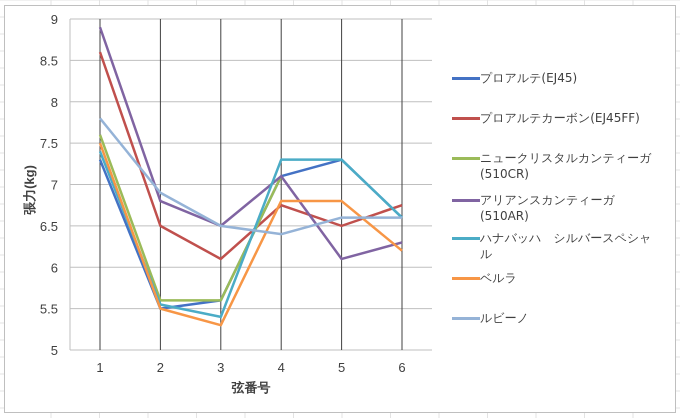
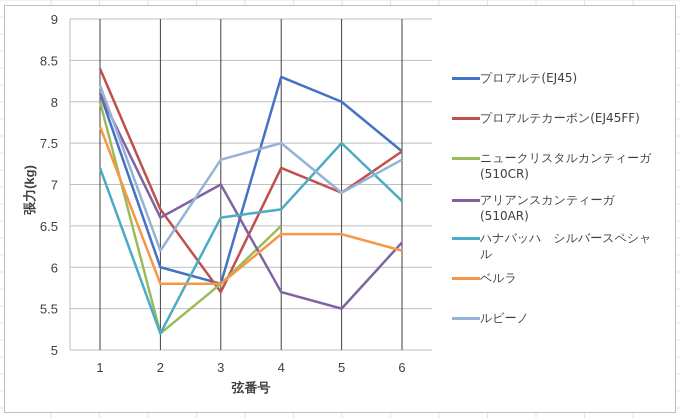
プロアルテ(EJ45)/1: 7.3 -> 8.1
プロアルテカーボン(EJ45FF)/1: 8.6 -> 8.4
ニュークリスタルカンティーガ(510CR)/1: 7.6 -> 8.0
アリアンスカンティーガ(510AR)/1: 8.9 -> 8.1
ハナバッハ シルバースペシャル/1: 7.4 -> 7.2
ベルラ/1: 7.5 -> 7.7
ルビーノ/1: 7.8 -> 8.2
プロアルテ(EJ45)/2: 5.5 -> 6.0
プロアルテカーボン(EJ45FF)/2: 6.5 -> 6.7
ニュークリスタルカンティーガ(510CR)/2: 5.6 -> 5.2
アリアンスカンティーガ(510AR)/2: 6.8 -> 6.6
ハナバッハ シルバースペシャル/2: 5.5 -> 5.2
ベルラ/2: 5.5 -> 5.8
ルビーノ/2: 6.9 -> 6.2
プロアルテ(EJ45)/3: 5.6 -> 5.8
プロアルテカーボン(EJ45FF)/3: 6.1 -> 5.7
ニュークリスタルカンティーガ(510CR)/3: 5.6 -> 5.8
アリアンスカンティーガ(510AR)/3: 6.5 -> 7.0
ハナバッハ シルバースペシャル/3: 5.4 -> 6.6
ベルラ/3: 5.3 -> 5.8
ルビーノ/3: 6.5 -> 7.3
プロアルテ(EJ45)/4: 7.1 -> 8.3
プロアルテカーボン(EJ45FF)/4: 6.8 -> 7.2
ニュークリスタルカンティーガ(510CR)/4: 7.1 -> 6.5
アリアンスカンティーガ(510AR)/4: 7.1 -> 5.7
ハナバッハ シルバースペシャル/4: 7.3 -> 6.7
ベルラ/4: 6.8 -> 6.4
ルビーノ/4: 6.4 -> 7.5
プロアルテ(EJ45)/5: 7.3 -> 8.0
プロアルテカーボン(EJ45FF)/5: 6.5 -> 6.9
アリアンスカンティーガ(510AR)/5: 6.1 -> 5.5
ハナバッハ シルバースペシャル/5: 7.3 -> 7.5
ベルラ/5: 6.8 -> 6.4
ルビーノ/5: 6.6 -> 6.9
プロアルテ(EJ45)/6: 6.6 -> 7.4
プロアルテカーボン(EJ45FF)/6: 6.8 -> 7.4
ハナバッハ シルバースペシャル/6: 6.6 -> 6.8
ルビーノ/6: 6.6 -> 7.3
